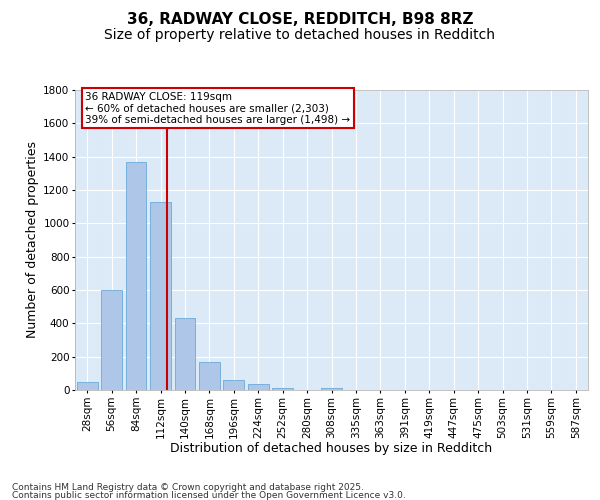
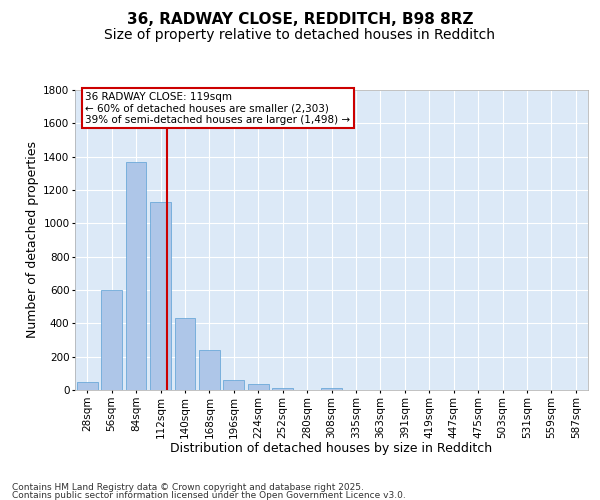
168sqm: 170 -> 240
